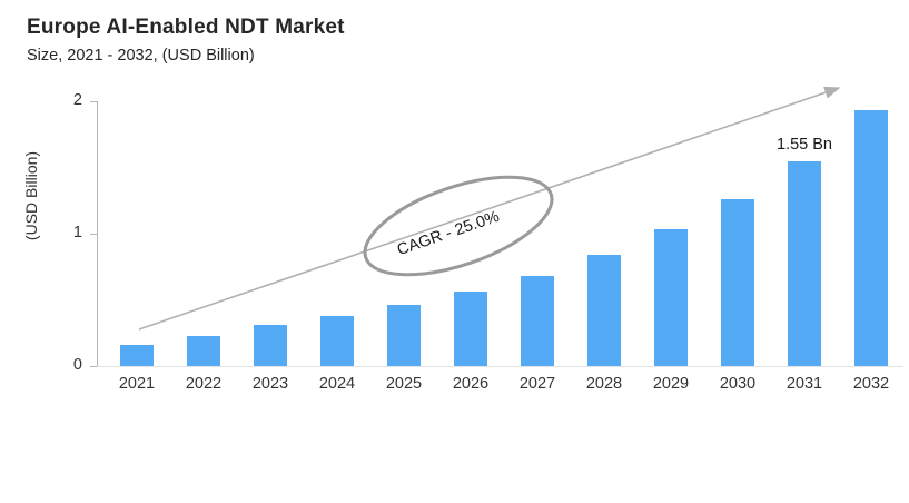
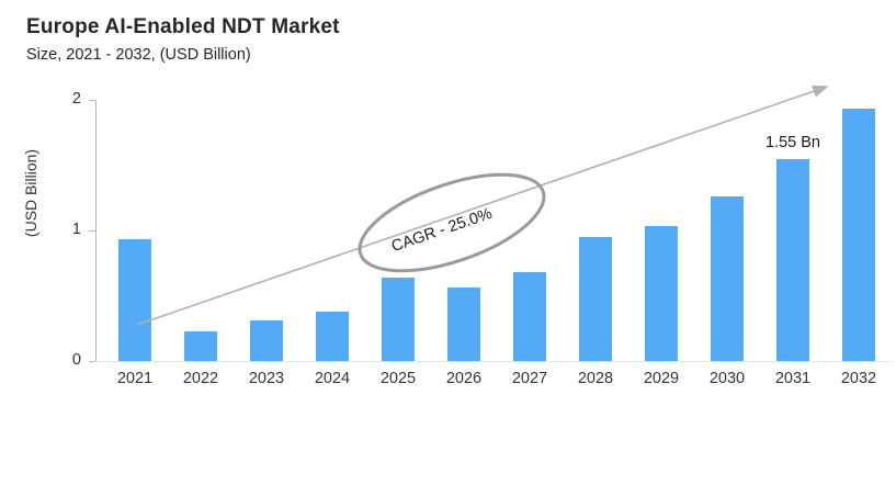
2021: 0.16 -> 0.93
2025: 0.46 -> 0.64
2028: 0.84 -> 0.95
